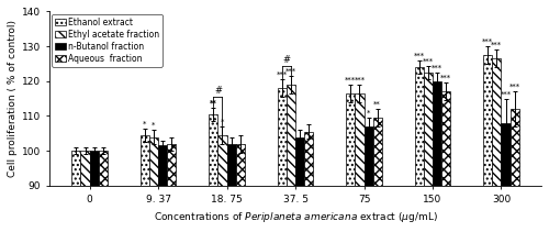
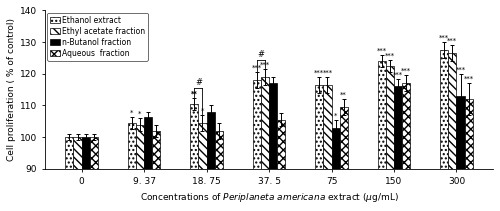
n-Butanol fraction/9. 37: 101.5 -> 106.5
n-Butanol fraction/18. 75: 102.0 -> 108.0
n-Butanol fraction/37. 5: 104.0 -> 117.0
n-Butanol fraction/75: 107.0 -> 103.0
n-Butanol fraction/150: 120.0 -> 116.0
n-Butanol fraction/300: 108.0 -> 113.0
